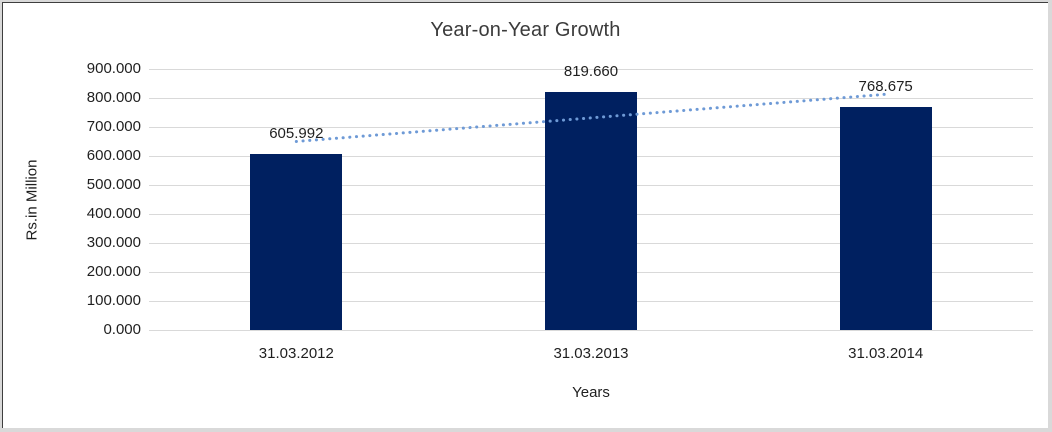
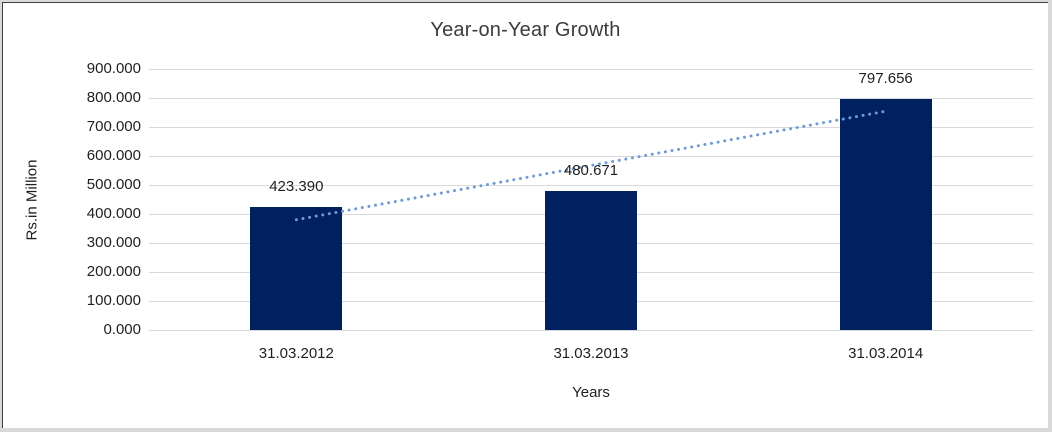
31.03.2012: 605.992 -> 423.390
31.03.2013: 819.660 -> 480.671
31.03.2014: 768.675 -> 797.656
